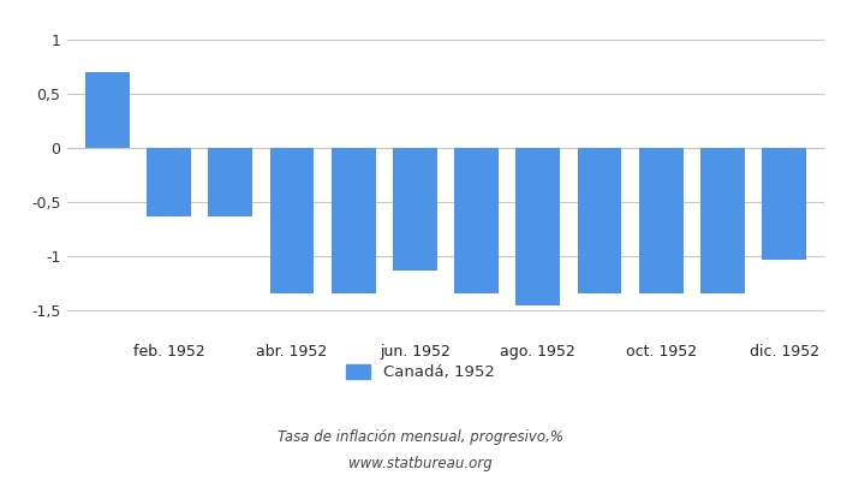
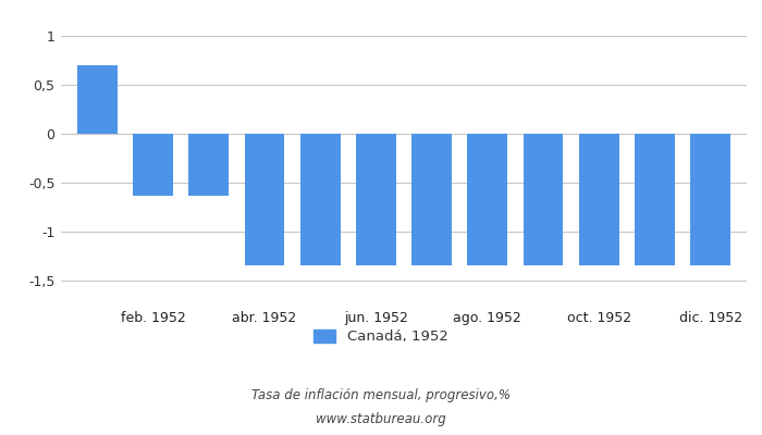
jun. 1952: -1,14 -> -1,35
ago. 1952: -1,46 -> -1,35
dic. 1952: -1,04 -> -1,35
